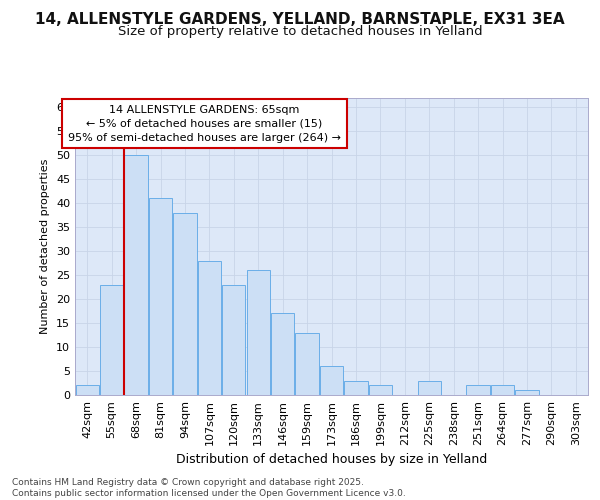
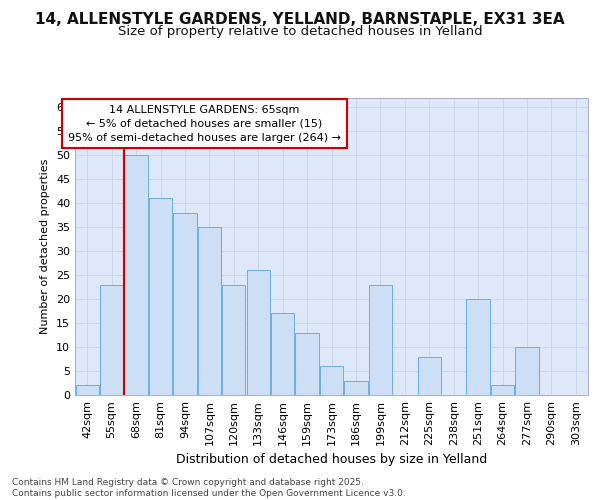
107sqm: 28 -> 35
199sqm: 2 -> 23
225sqm: 3 -> 8
251sqm: 2 -> 20
277sqm: 1 -> 10
